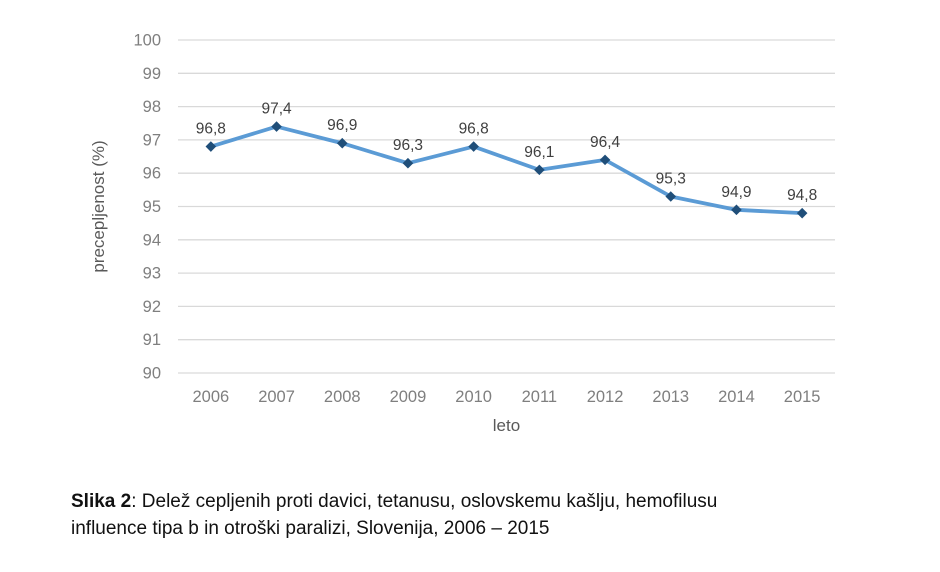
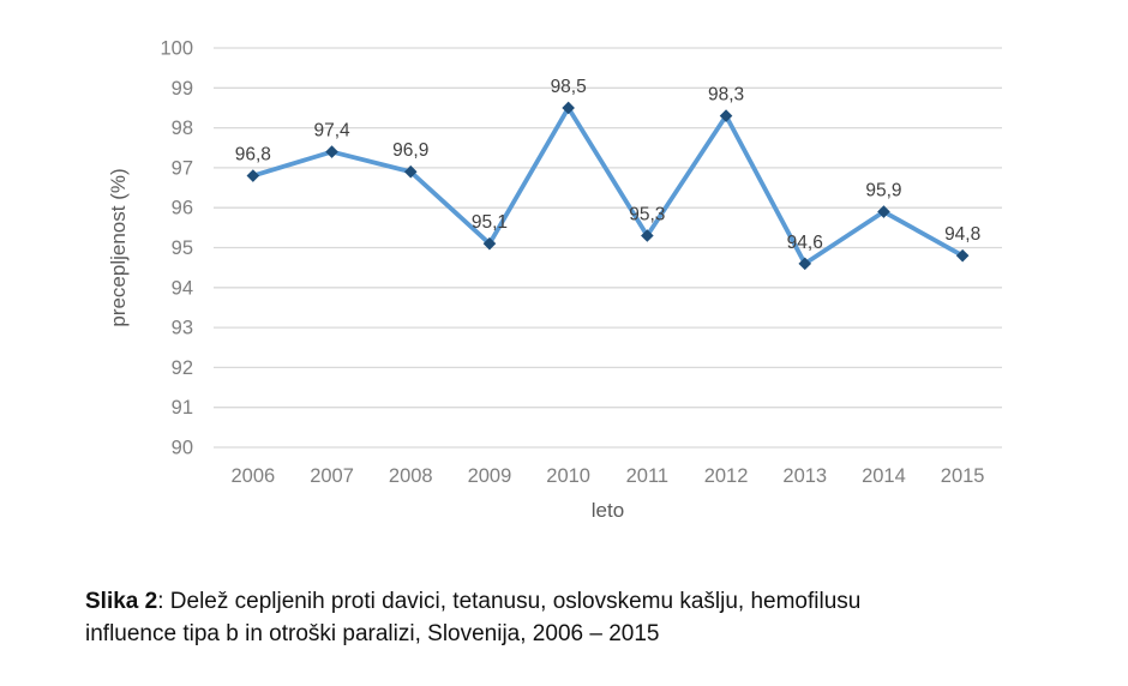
2009: 96,3 -> 95,1
2010: 96,8 -> 98,5
2011: 96,1 -> 95,3
2012: 96,4 -> 98,3
2013: 95,3 -> 94,6
2014: 94,9 -> 95,9
